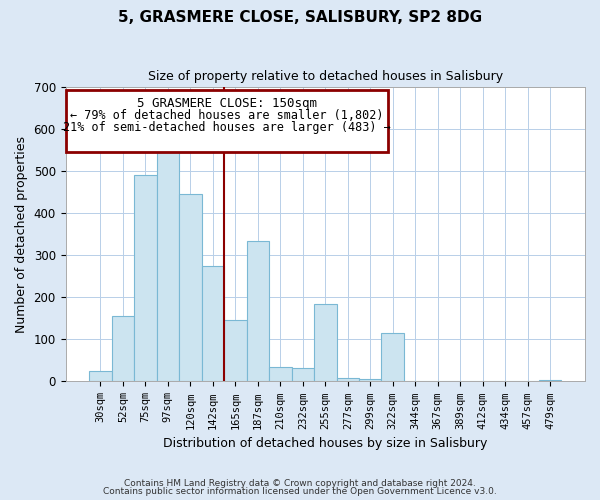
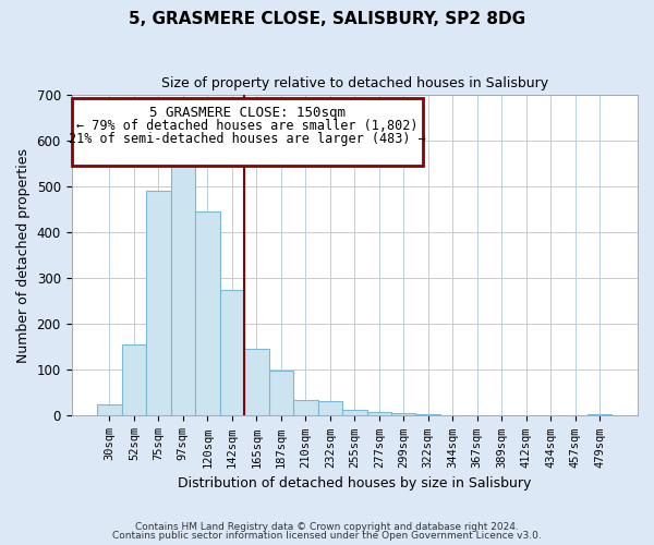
187sqm: 335 -> 98
255sqm: 185 -> 13
322sqm: 115 -> 3
